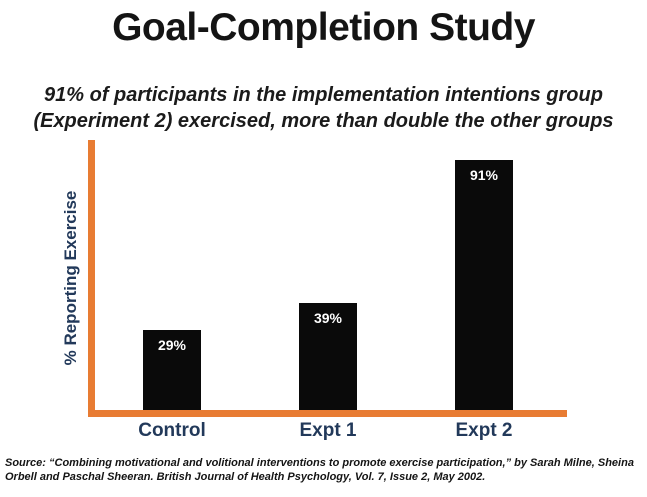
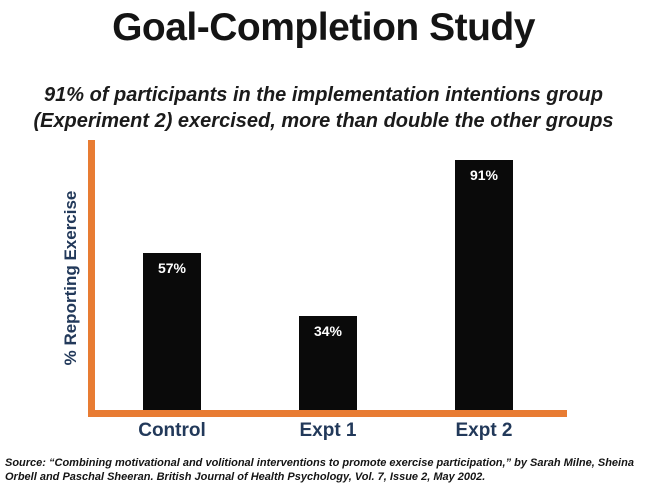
Control: 29% -> 57%
Expt 1: 39% -> 34%
